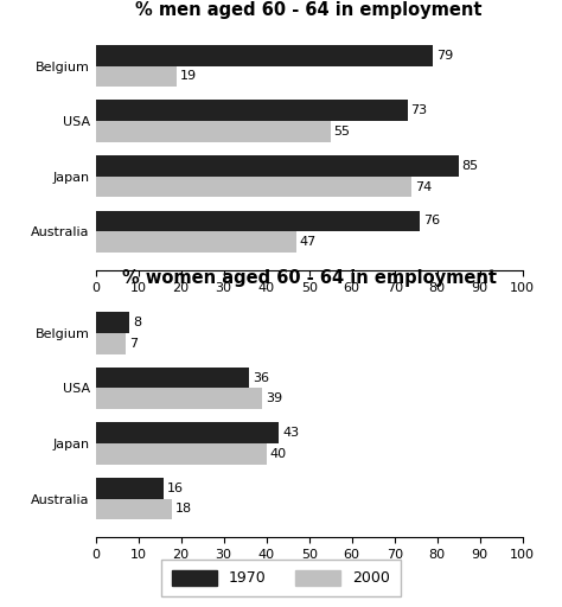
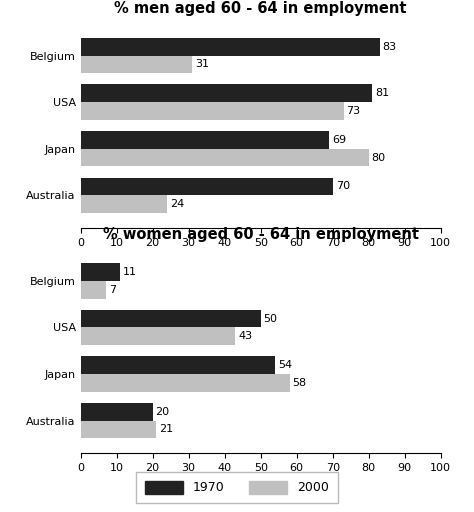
% men aged 60 - 64 in employment/1970/Belgium: 79 -> 83
% men aged 60 - 64 in employment/2000/Belgium: 19 -> 31
% men aged 60 - 64 in employment/1970/USA: 73 -> 81
% men aged 60 - 64 in employment/2000/USA: 55 -> 73
% men aged 60 - 64 in employment/1970/Japan: 85 -> 69
% men aged 60 - 64 in employment/2000/Japan: 74 -> 80
% men aged 60 - 64 in employment/1970/Australia: 76 -> 70
% men aged 60 - 64 in employment/2000/Australia: 47 -> 24
% women aged 60 - 64 in employment/1970/Belgium: 8 -> 11
% women aged 60 - 64 in employment/1970/USA: 36 -> 50
% women aged 60 - 64 in employment/2000/USA: 39 -> 43
% women aged 60 - 64 in employment/1970/Japan: 43 -> 54
% women aged 60 - 64 in employment/2000/Japan: 40 -> 58
% women aged 60 - 64 in employment/1970/Australia: 16 -> 20
% women aged 60 - 64 in employment/2000/Australia: 18 -> 21
